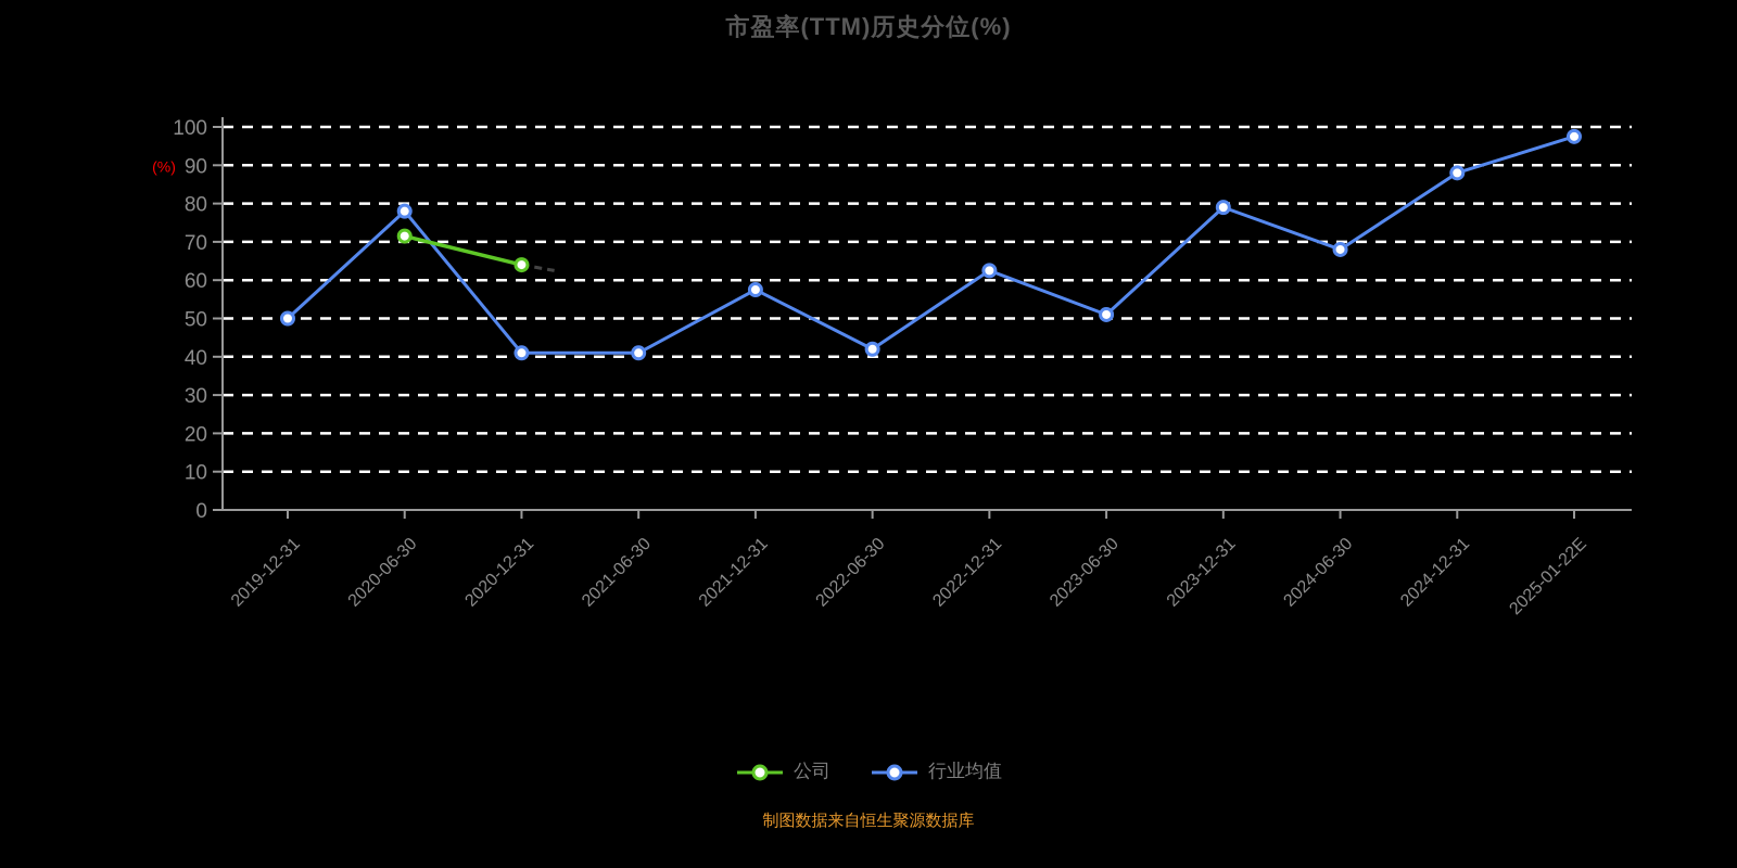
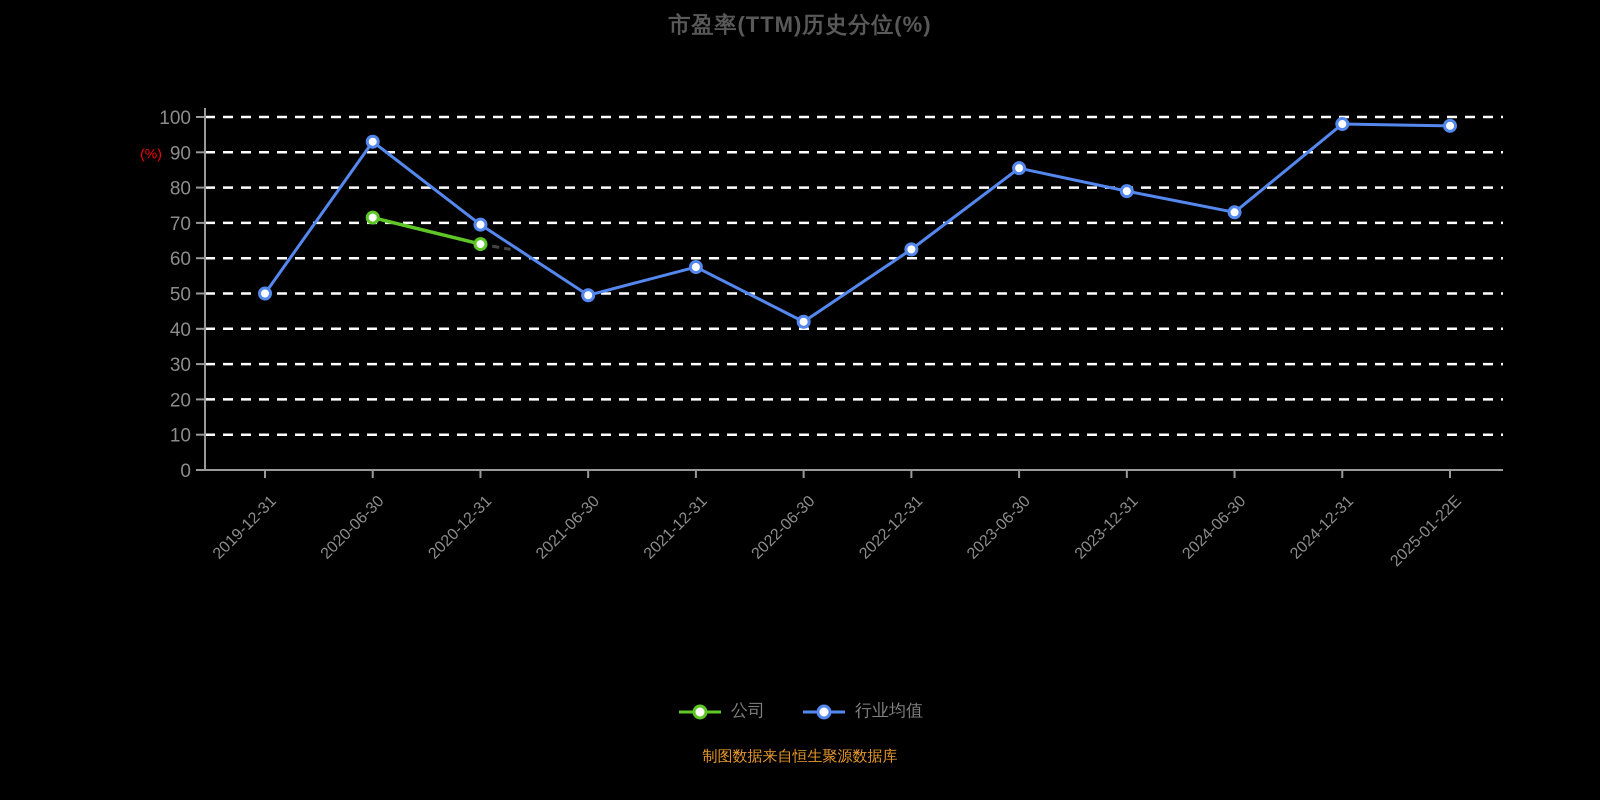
行业均值/2020-06-30: 78 -> 93
行业均值/2020-12-31: 41 -> 70
行业均值/2021-06-30: 41 -> 50
行业均值/2023-06-30: 51 -> 86
行业均值/2024-06-30: 68 -> 73
行业均值/2024-12-31: 88 -> 98
